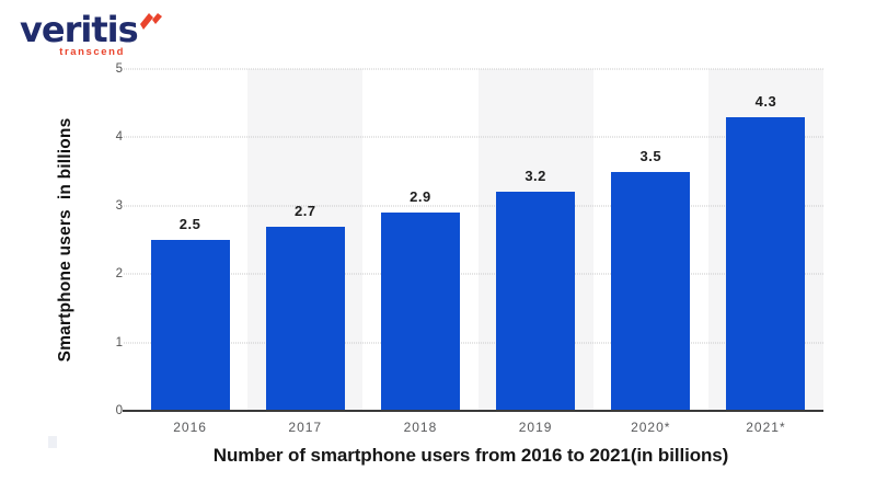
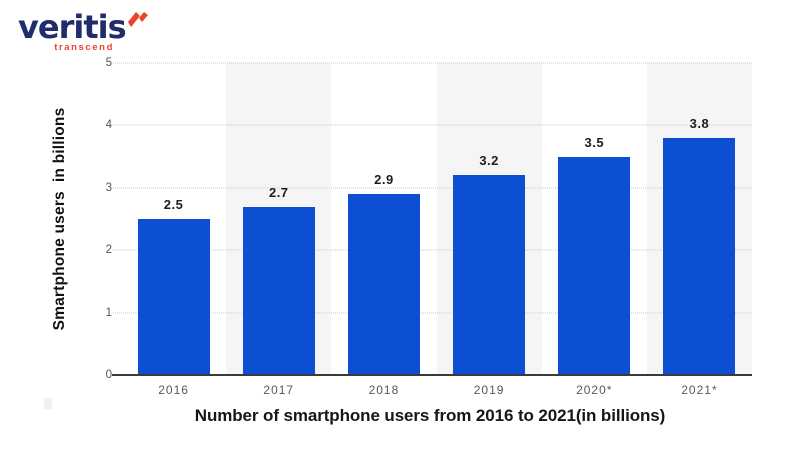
2021*: 4.3 -> 3.8
